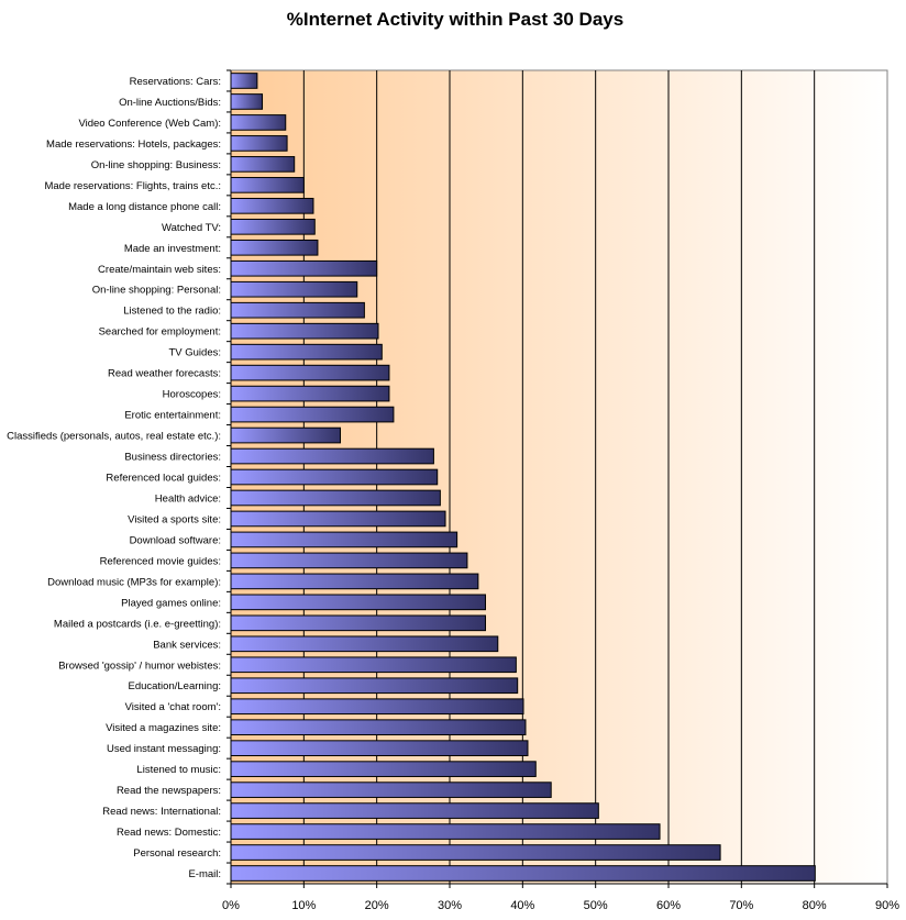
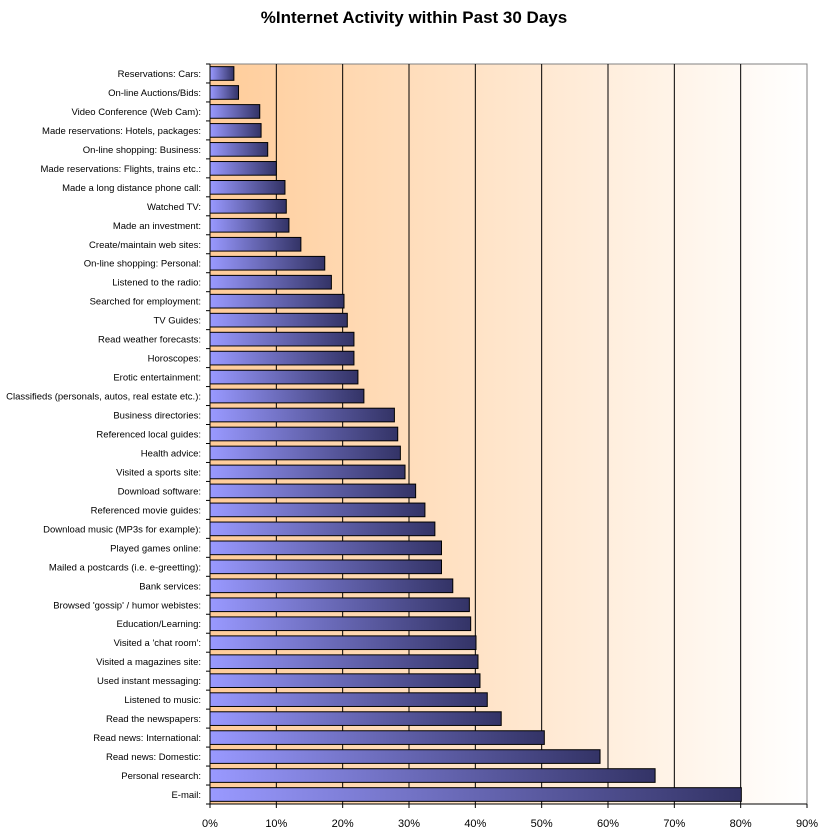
Create/maintain web sites:: 20% -> 14%
Classifieds (personals, autos, real estate etc.):: 15% -> 23%
